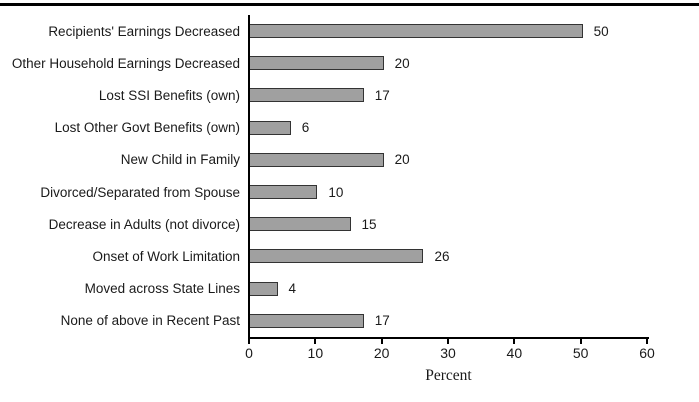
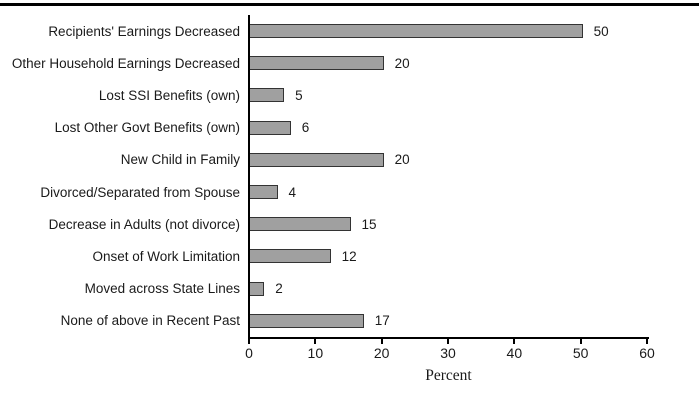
Lost SSI Benefits (own): 17 -> 5
Divorced/Separated from Spouse: 10 -> 4
Onset of Work Limitation: 26 -> 12
Moved across State Lines: 4 -> 2
